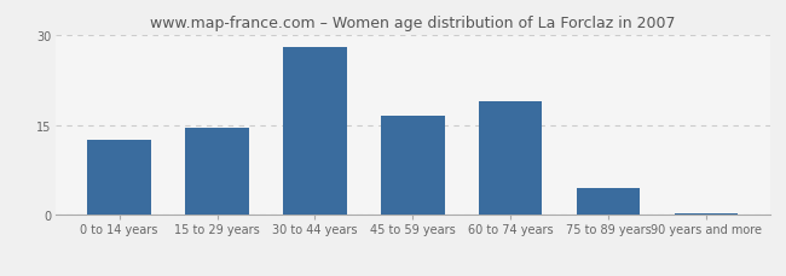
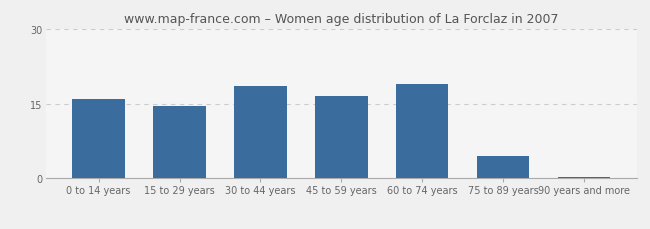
0 to 14 years: 12.5 -> 16.0
30 to 44 years: 28.0 -> 18.5
